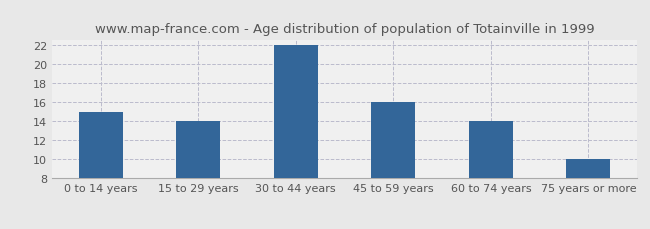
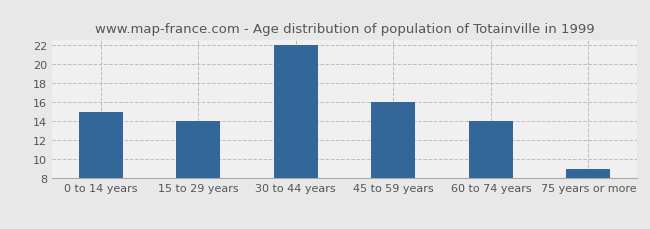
75 years or more: 10 -> 9
